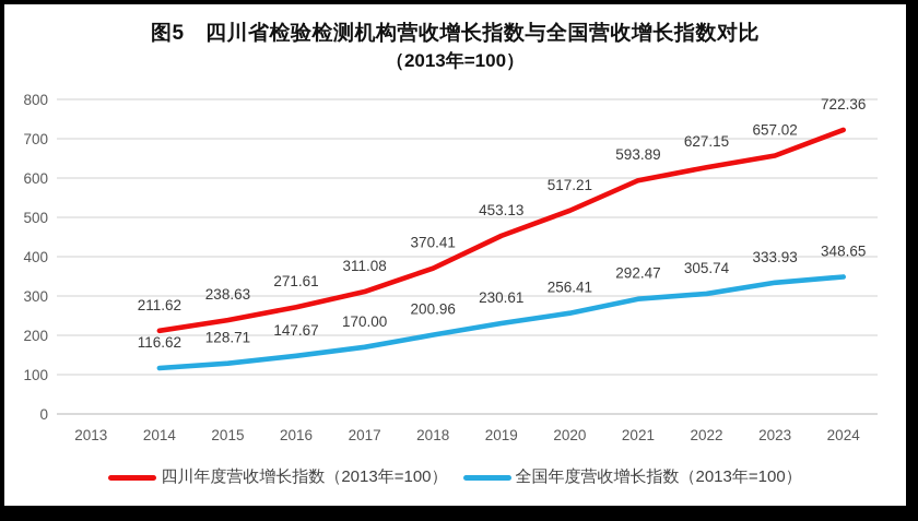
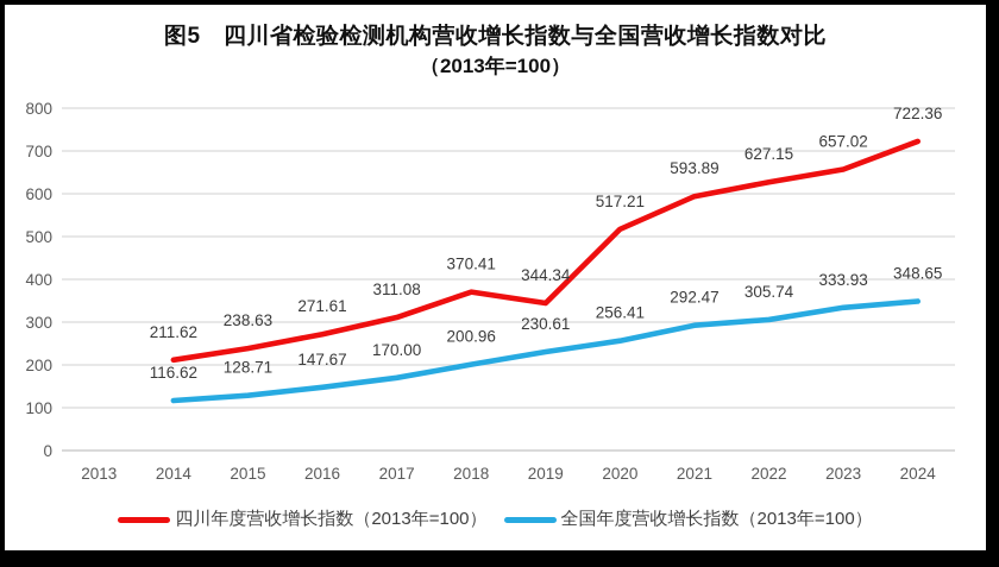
四川年度营收增长指数（2013年=100）/2019: 453.13 -> 344.34
